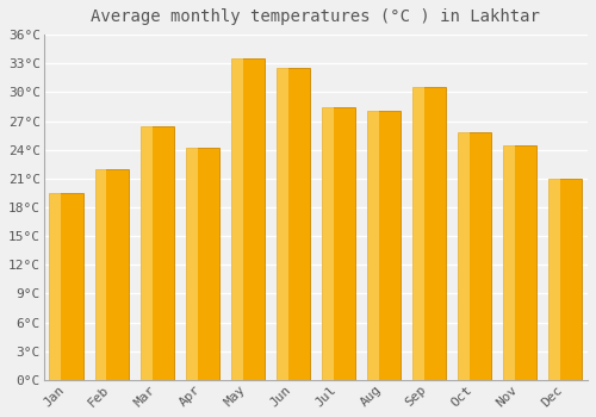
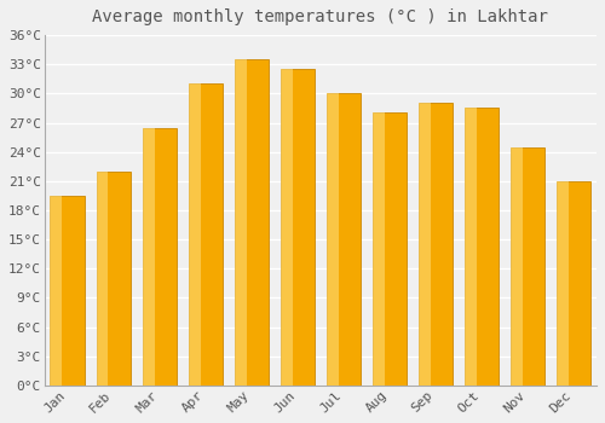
Apr: 24.2°C -> 31.0°C
Jul: 28.4°C -> 30.0°C
Sep: 30.6°C -> 29.0°C
Oct: 25.8°C -> 28.5°C
